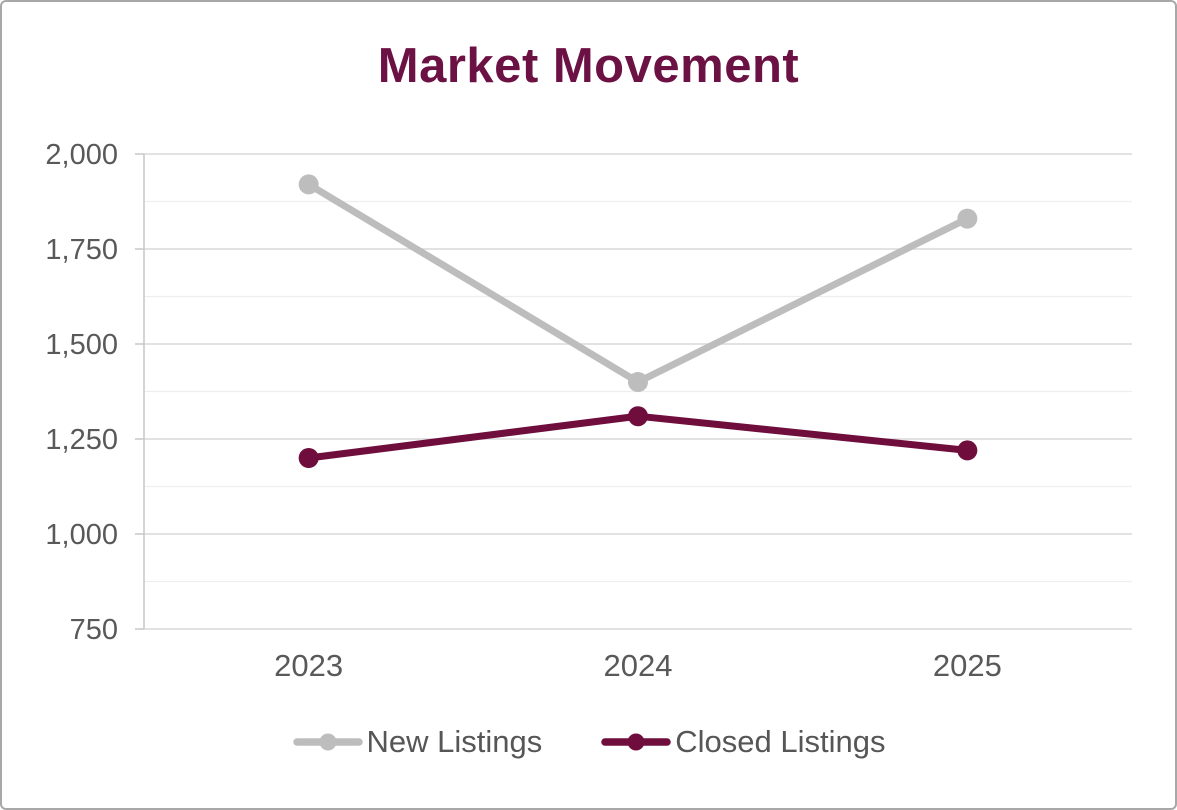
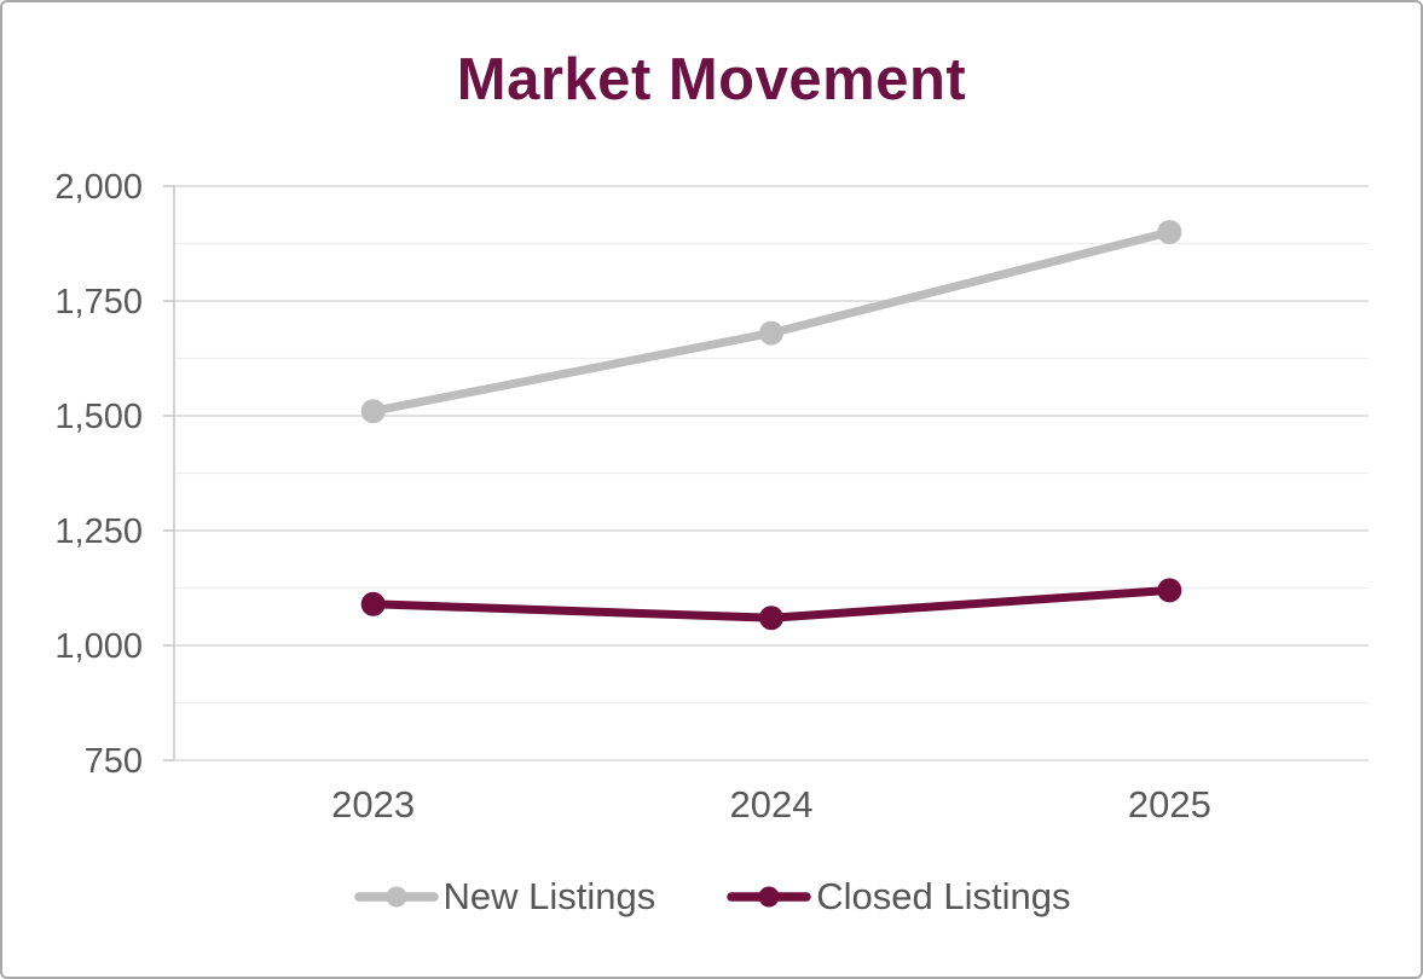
New Listings/2023: 1920 -> 1510
Closed Listings/2023: 1200 -> 1090
New Listings/2024: 1400 -> 1680
Closed Listings/2024: 1310 -> 1060
New Listings/2025: 1830 -> 1900
Closed Listings/2025: 1220 -> 1120
